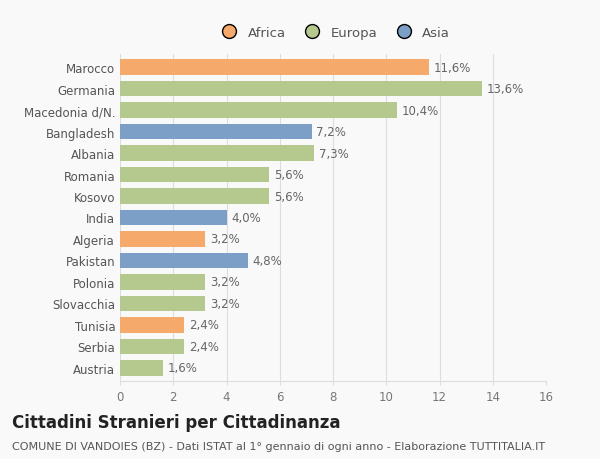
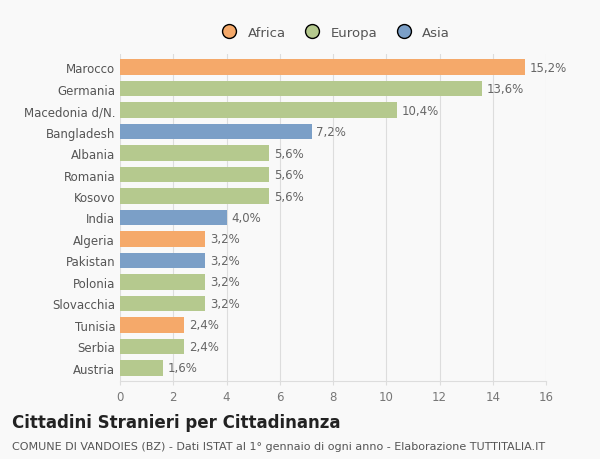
Marocco: 11,6% -> 15,2%
Albania: 7,3% -> 5,6%
Pakistan: 4,8% -> 3,2%
